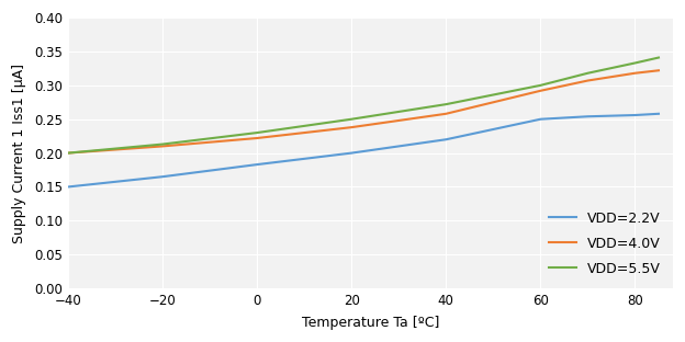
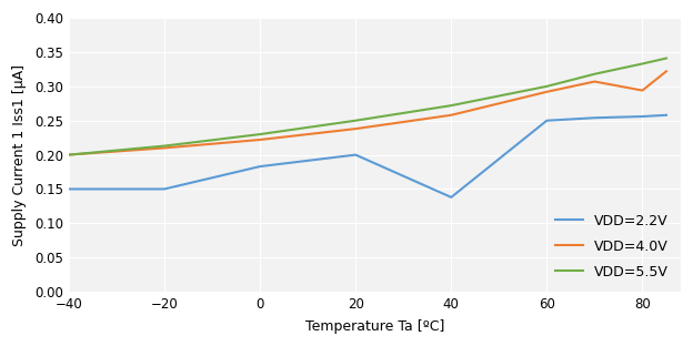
VDD=2.2V/−20: 0.165 -> 0.150
VDD=2.2V/40: 0.220 -> 0.138
VDD=4.0V/80: 0.318 -> 0.294
